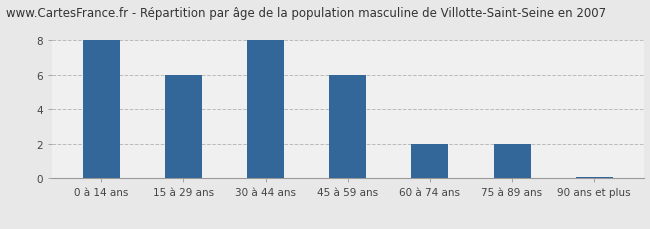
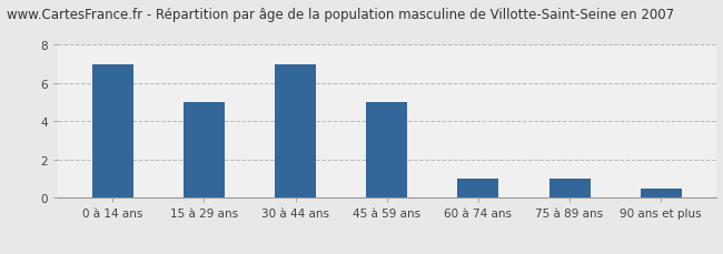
0 à 14 ans: 8.0 -> 7.0
15 à 29 ans: 6.0 -> 5.0
30 à 44 ans: 8.0 -> 7.0
45 à 59 ans: 6.0 -> 5.0
60 à 74 ans: 2.0 -> 1.0
75 à 89 ans: 2.0 -> 1.0
90 ans et plus: 0.1 -> 0.5
